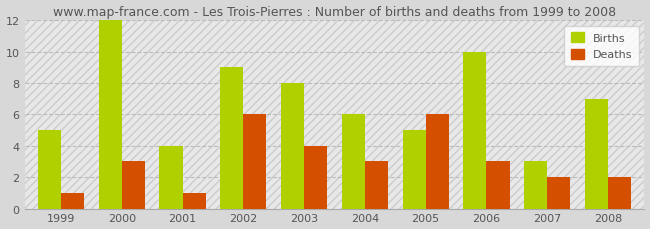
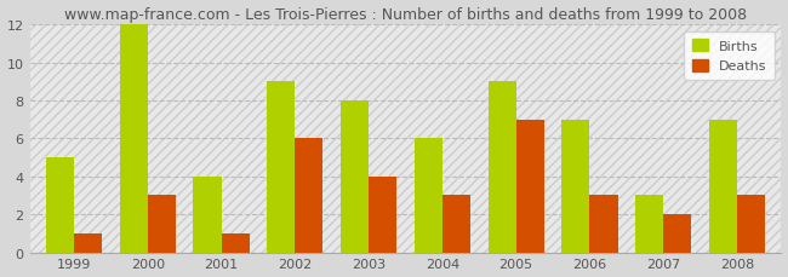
Births/2005: 5 -> 9
Deaths/2005: 6 -> 7
Births/2006: 10 -> 7
Deaths/2008: 2 -> 3
